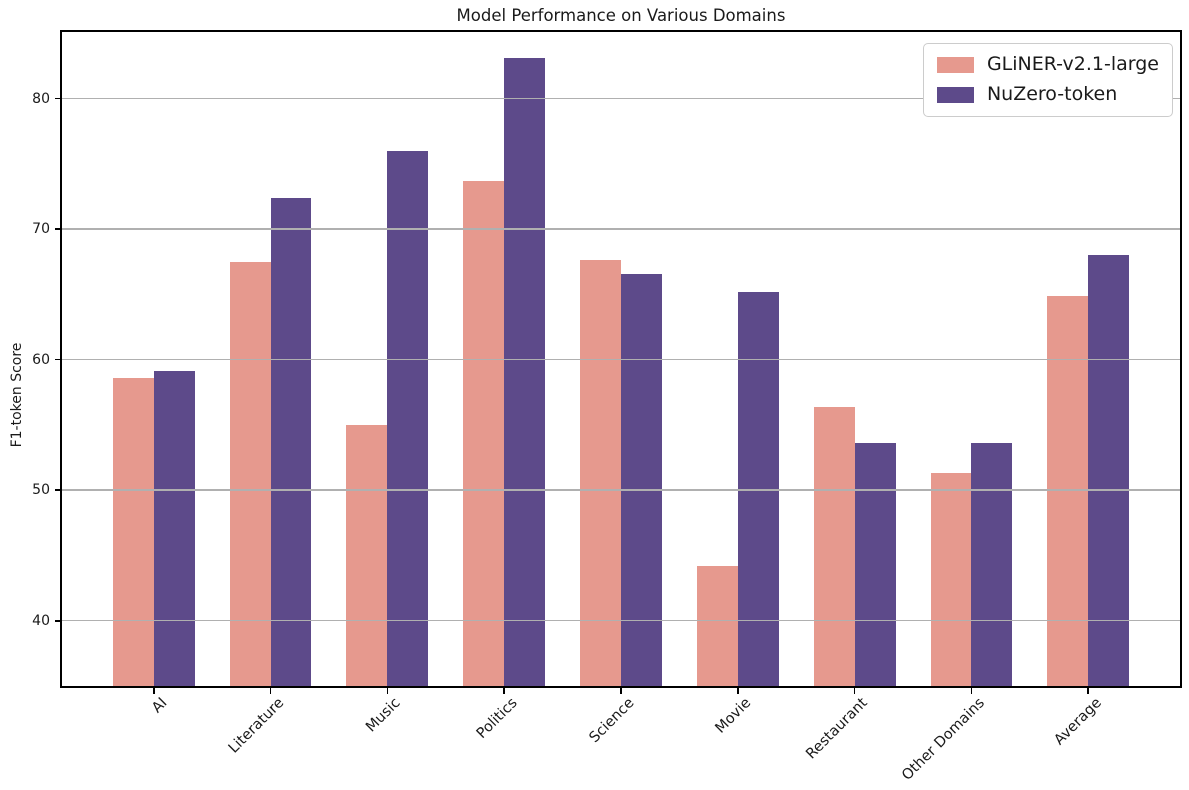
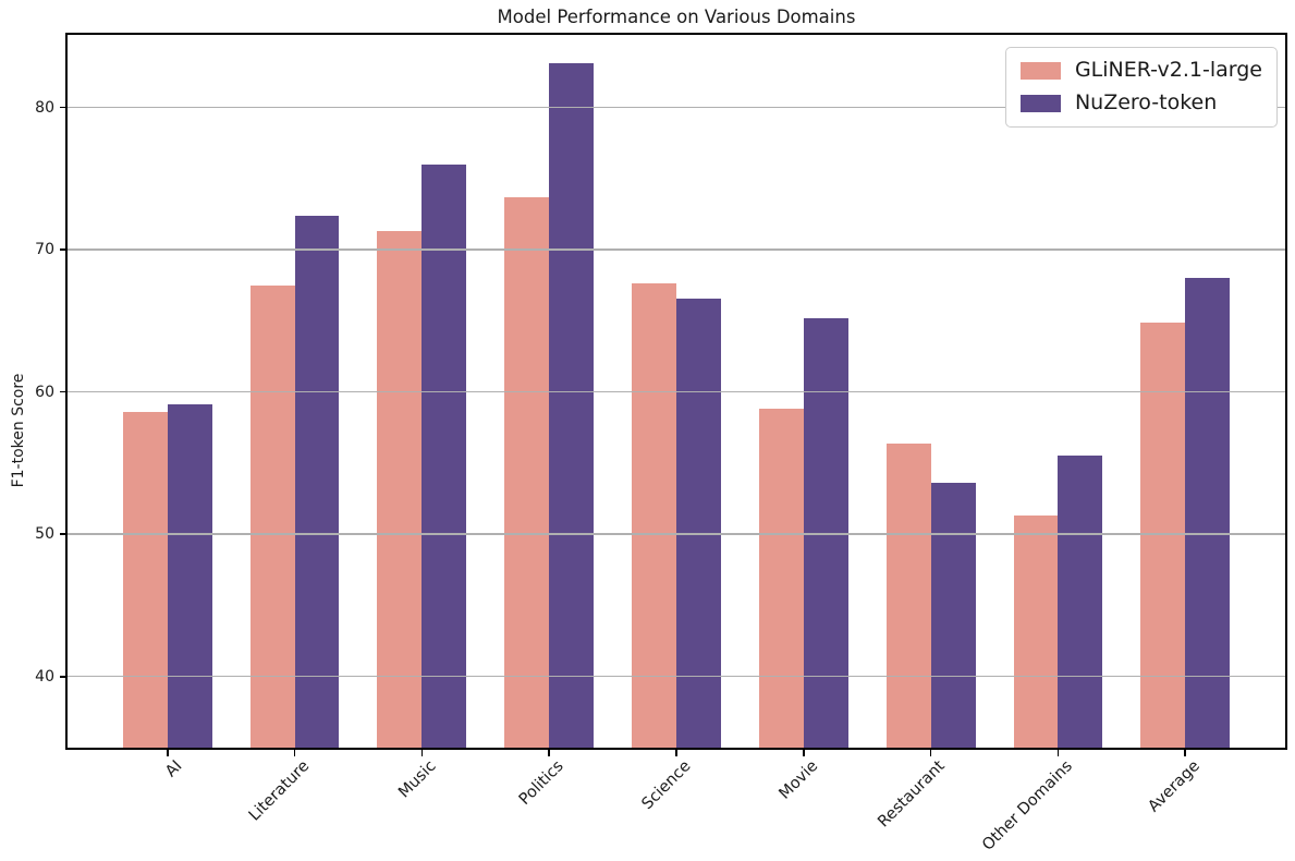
GLiNER-v2.1-large/Music: 55.0 -> 71.3
GLiNER-v2.1-large/Movie: 44.2 -> 58.8
NuZero-token/Other Domains: 53.6 -> 55.5
